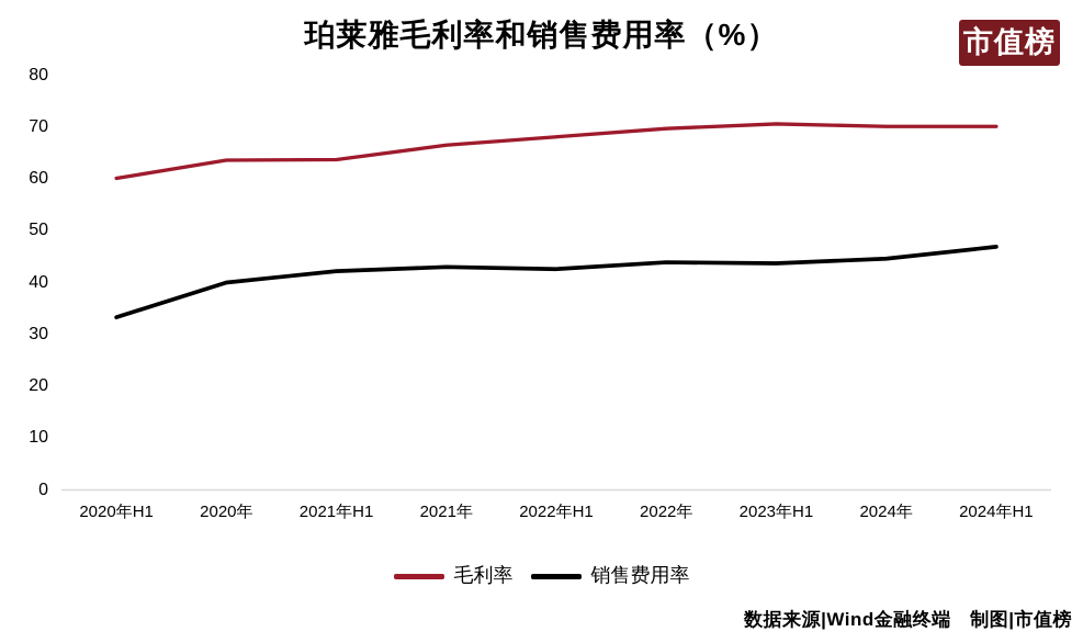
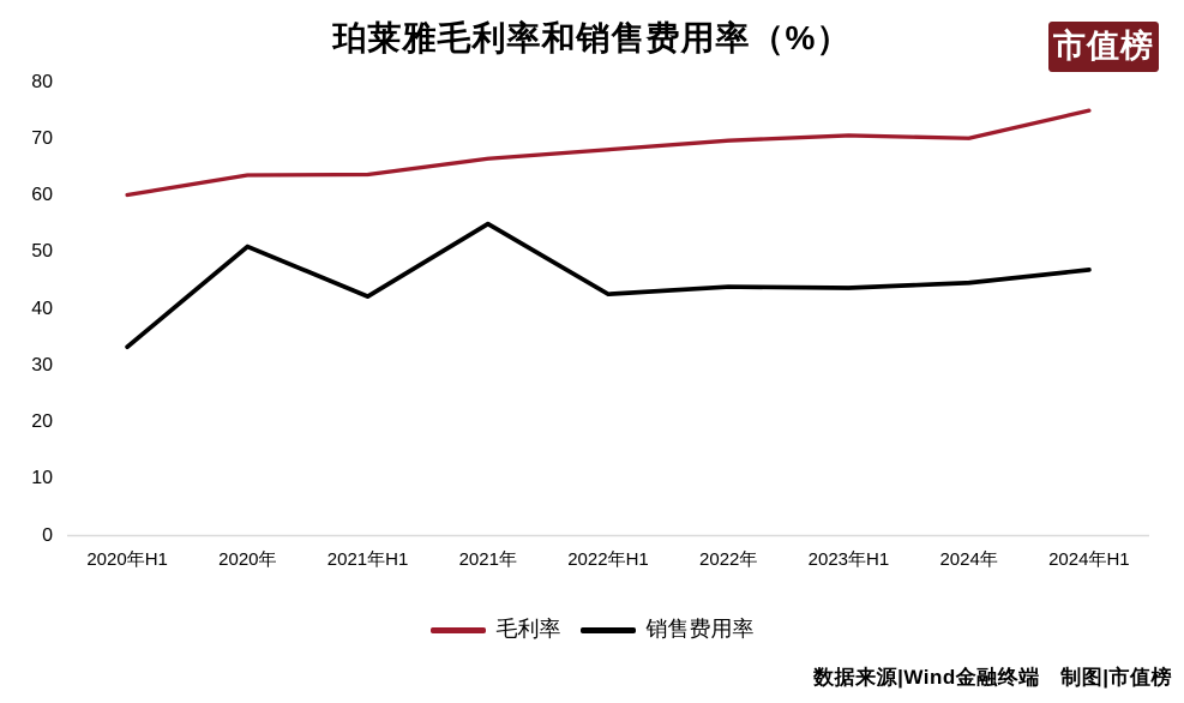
销售费用率/2020年: 40 -> 51
销售费用率/2021年: 43 -> 55
毛利率/2024年H1: 70 -> 75
